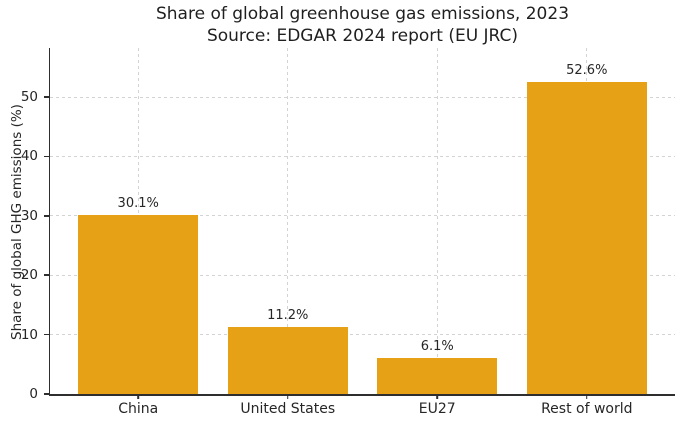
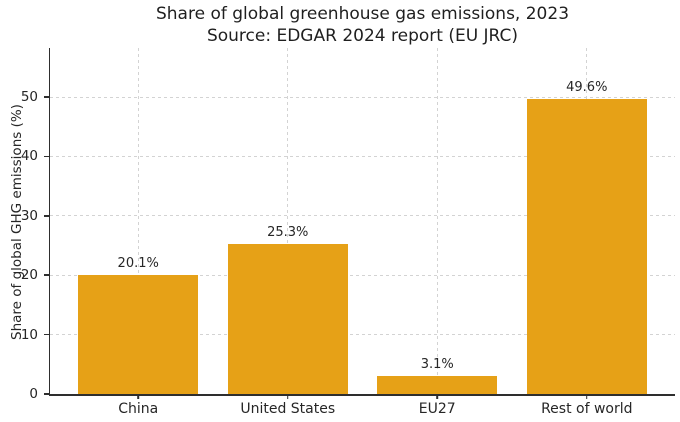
China: 30.1% -> 20.1%
United States: 11.2% -> 25.3%
EU27: 6.1% -> 3.1%
Rest of world: 52.6% -> 49.6%
